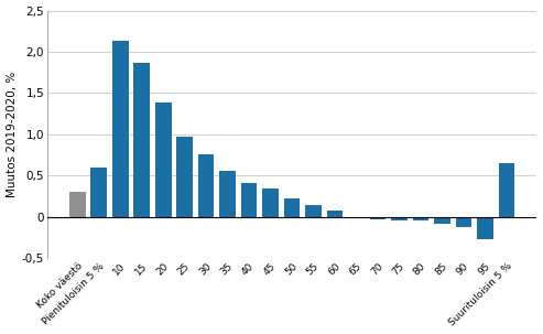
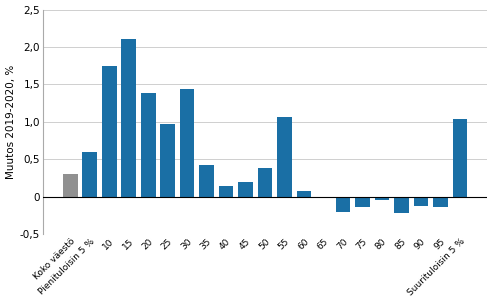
10: 2,13 -> 1,74
15: 1,87 -> 2,10
30: 0,76 -> 1,44
35: 0,56 -> 0,42
40: 0,41 -> 0,14
45: 0,34 -> 0,20
50: 0,22 -> 0,38
55: 0,14 -> 1,06
70: -0,03 -> -0,20
75: -0,04 -> -0,14
85: -0,08 -> -0,22
95: -0,28 -> -0,14
Suurituloisin 5 %: 0,65 -> 1,04
